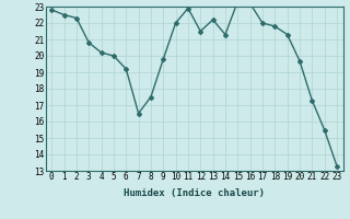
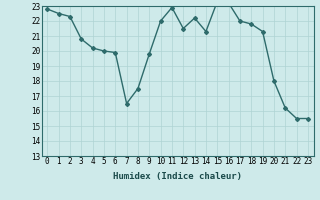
6: 19.2 -> 19.9
20: 19.7 -> 18.0
21: 17.3 -> 16.2
23: 13.3 -> 15.5
